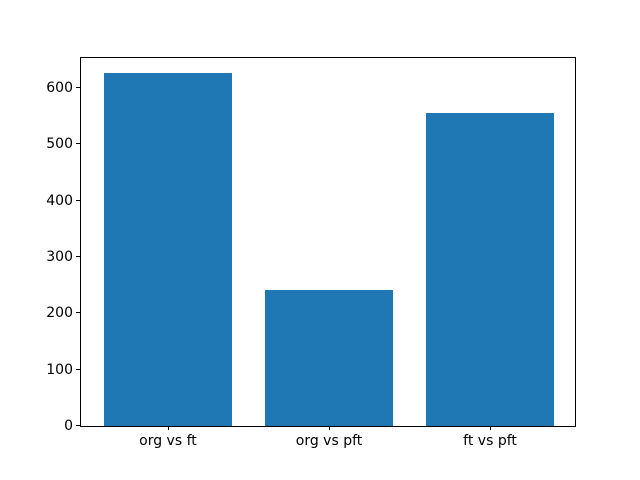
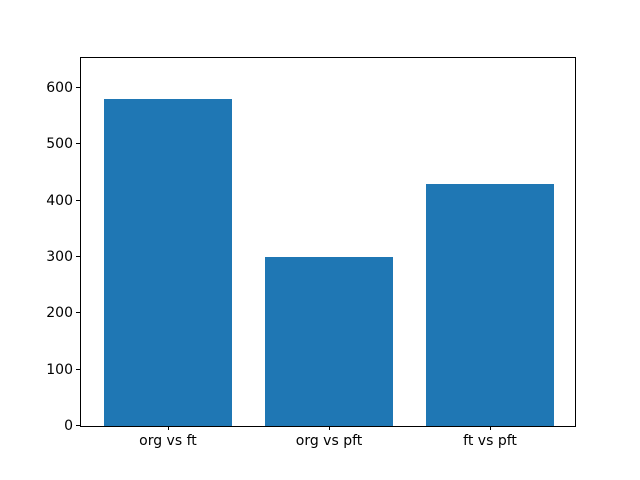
org vs ft: 630 -> 580
org vs pft: 240 -> 300
ft vs pft: 560 -> 430
